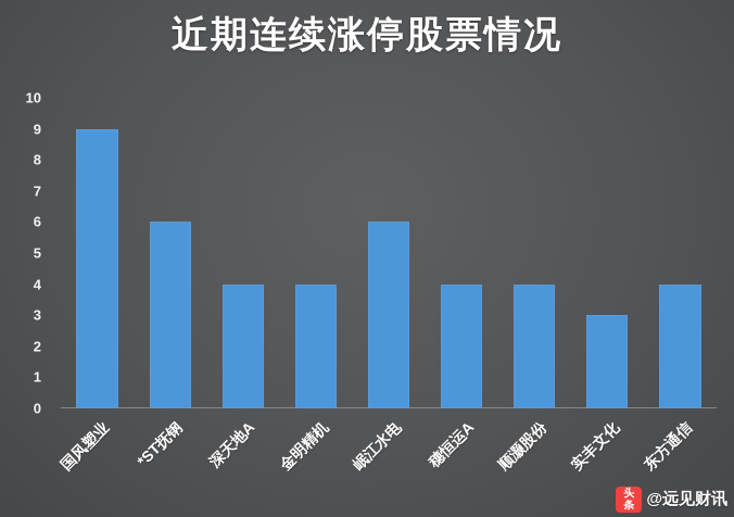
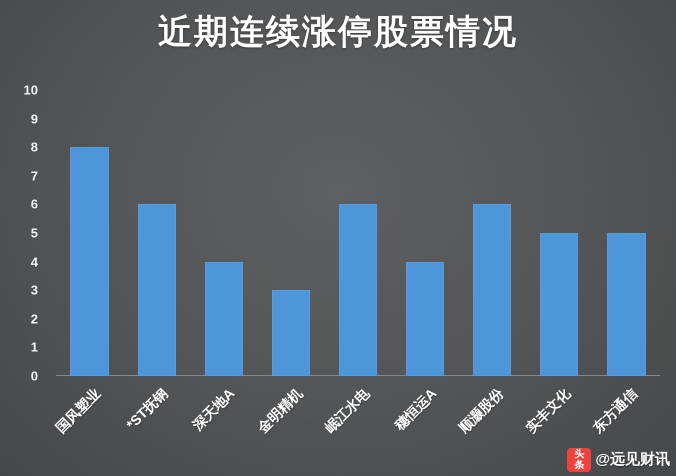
国风塑业: 9 -> 8
金明精机: 4 -> 3
顺灏股份: 4 -> 6
实丰文化: 3 -> 5
东方通信: 4 -> 5
